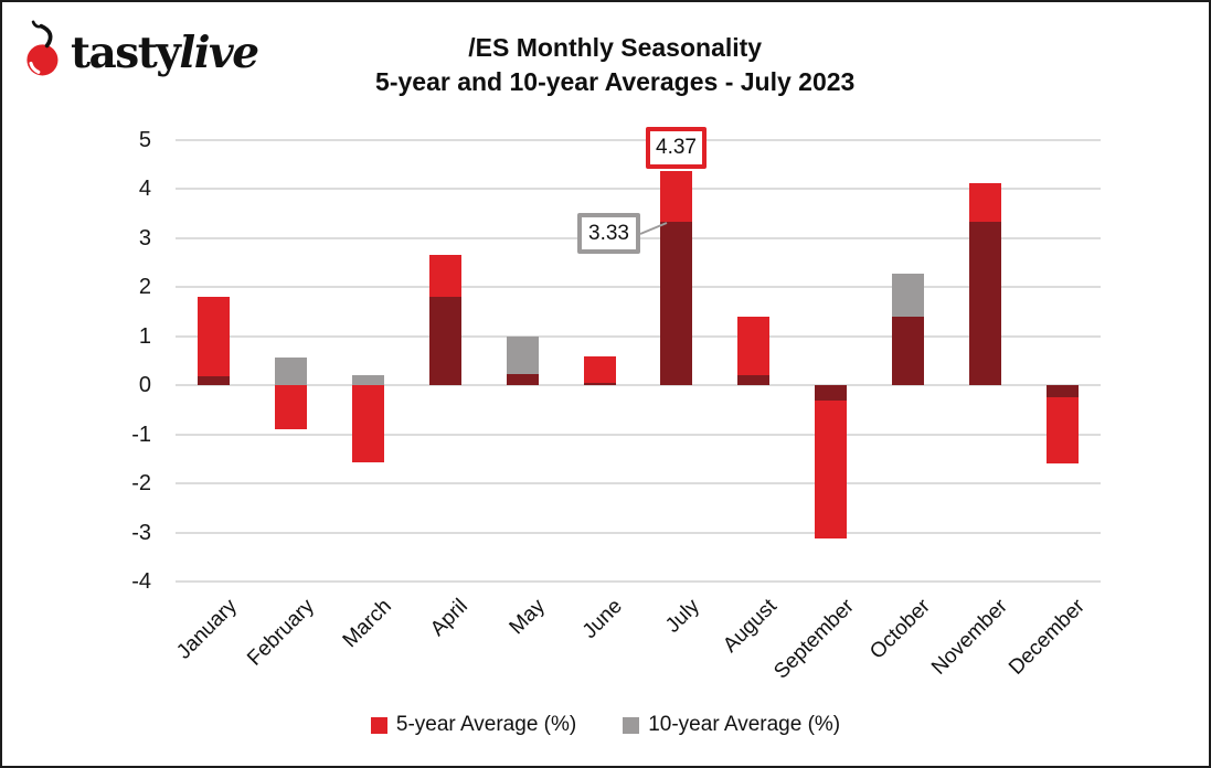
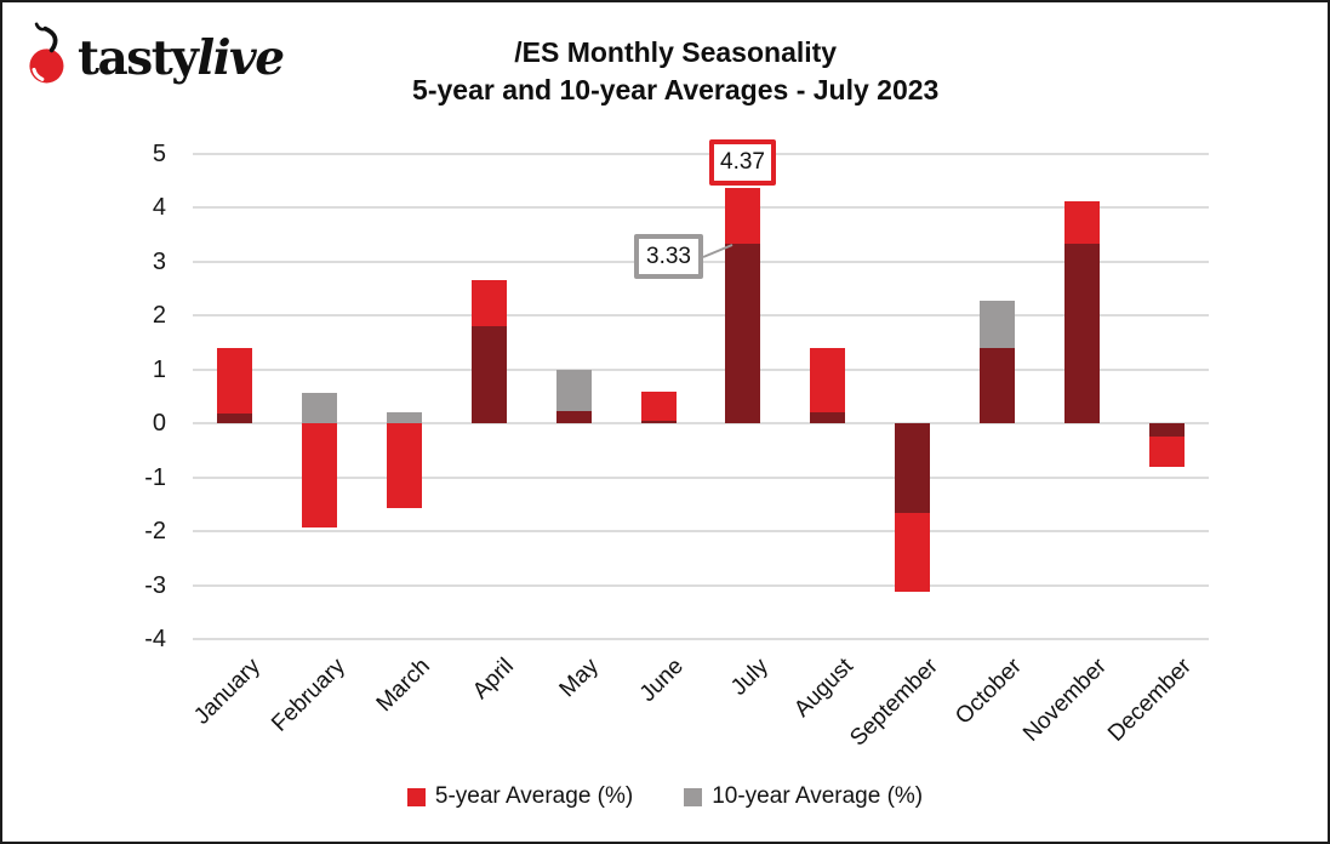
5-year Average (%)/January: 1.8 -> 1.4
5-year Average (%)/February: -0.9 -> -1.9
10-year Average (%)/September: -0.3 -> -1.7
5-year Average (%)/December: -1.6 -> -0.8
